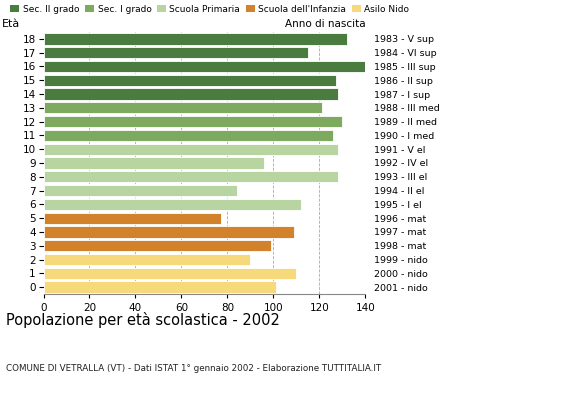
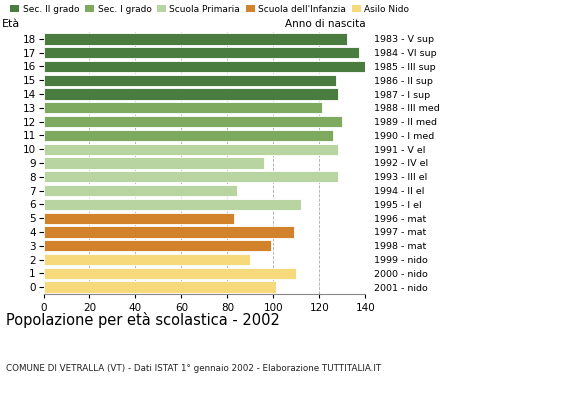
17: 115 -> 137
5: 77 -> 83
